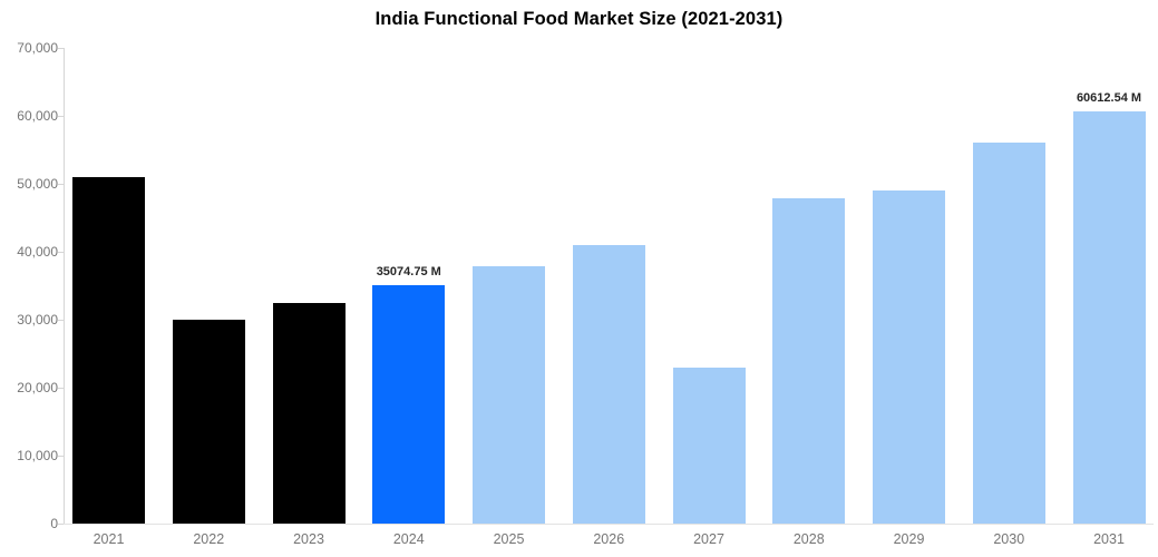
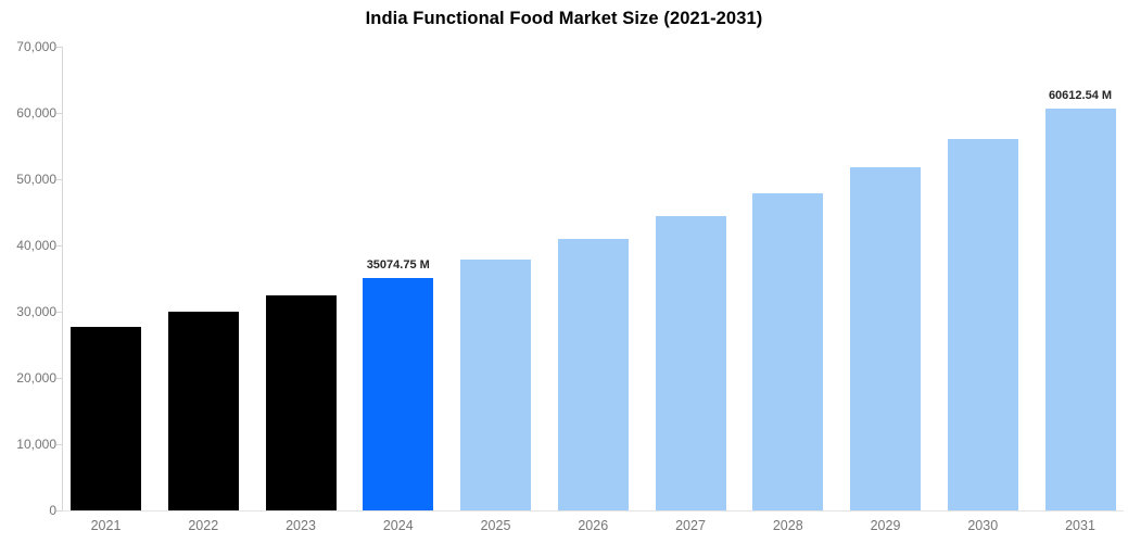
2021: 51000 -> 28000
2027: 23000 -> 44000
2029: 49000 -> 52000
